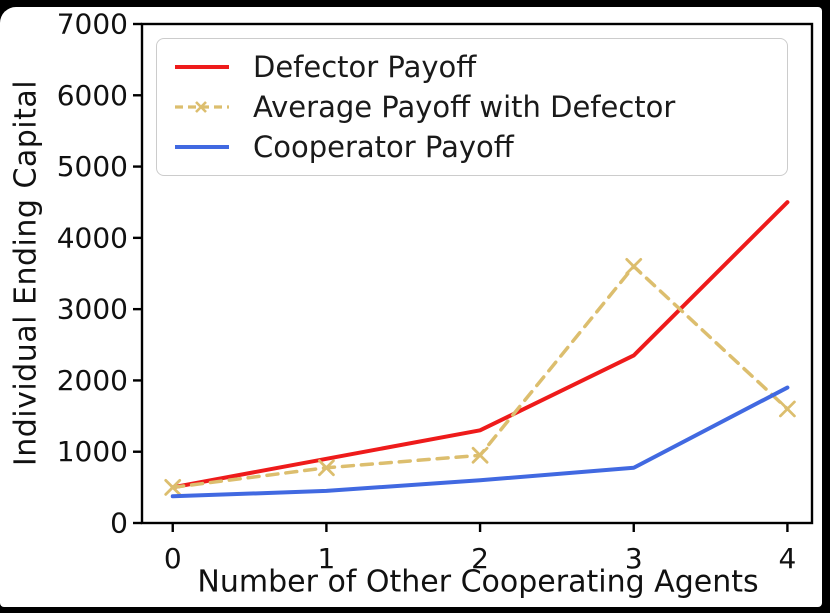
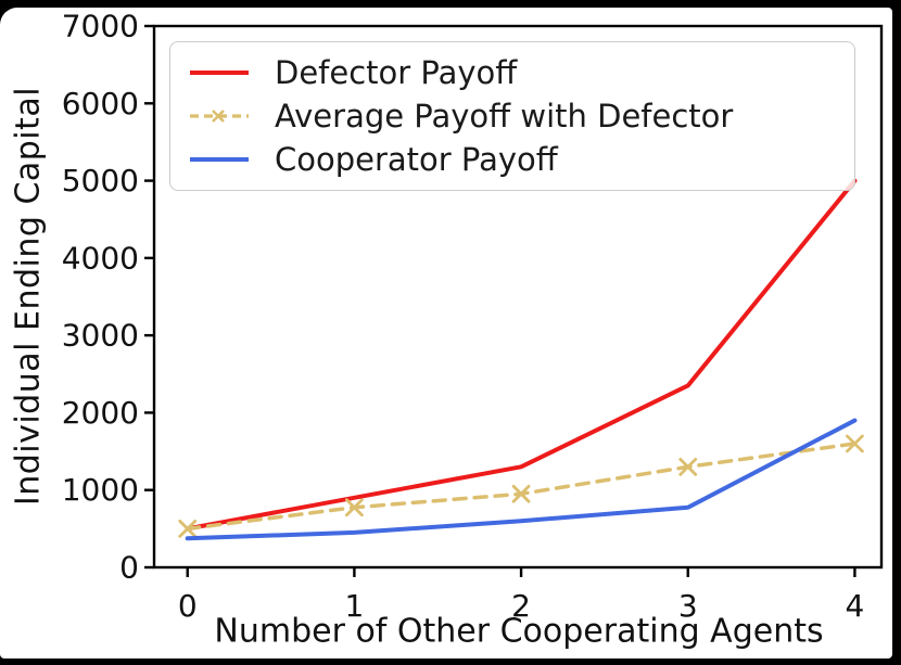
Average Payoff with Defector/3: 3600 -> 1300
Defector Payoff/4: 4500 -> 5000
